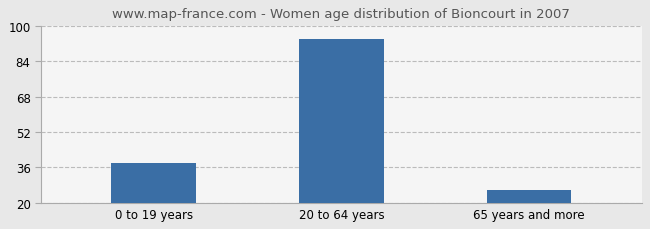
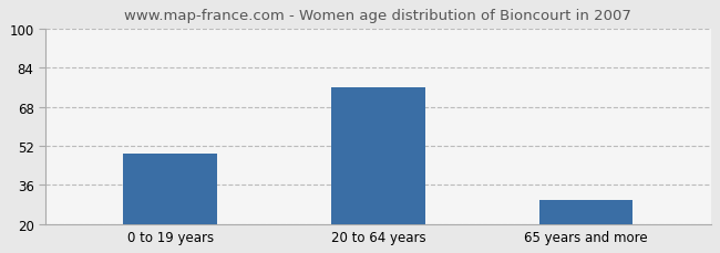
0 to 19 years: 38 -> 49
20 to 64 years: 94 -> 76
65 years and more: 26 -> 30
